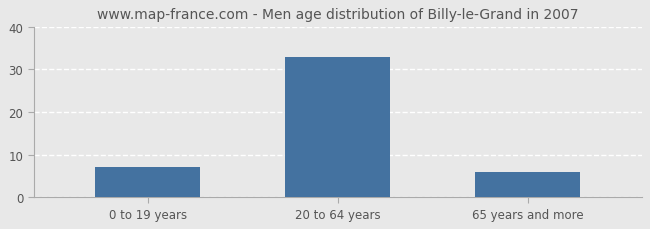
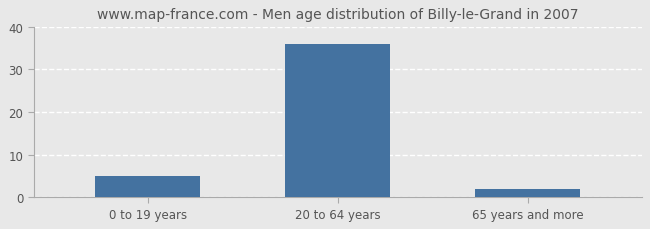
0 to 19 years: 7 -> 5
20 to 64 years: 33 -> 36
65 years and more: 6 -> 2
